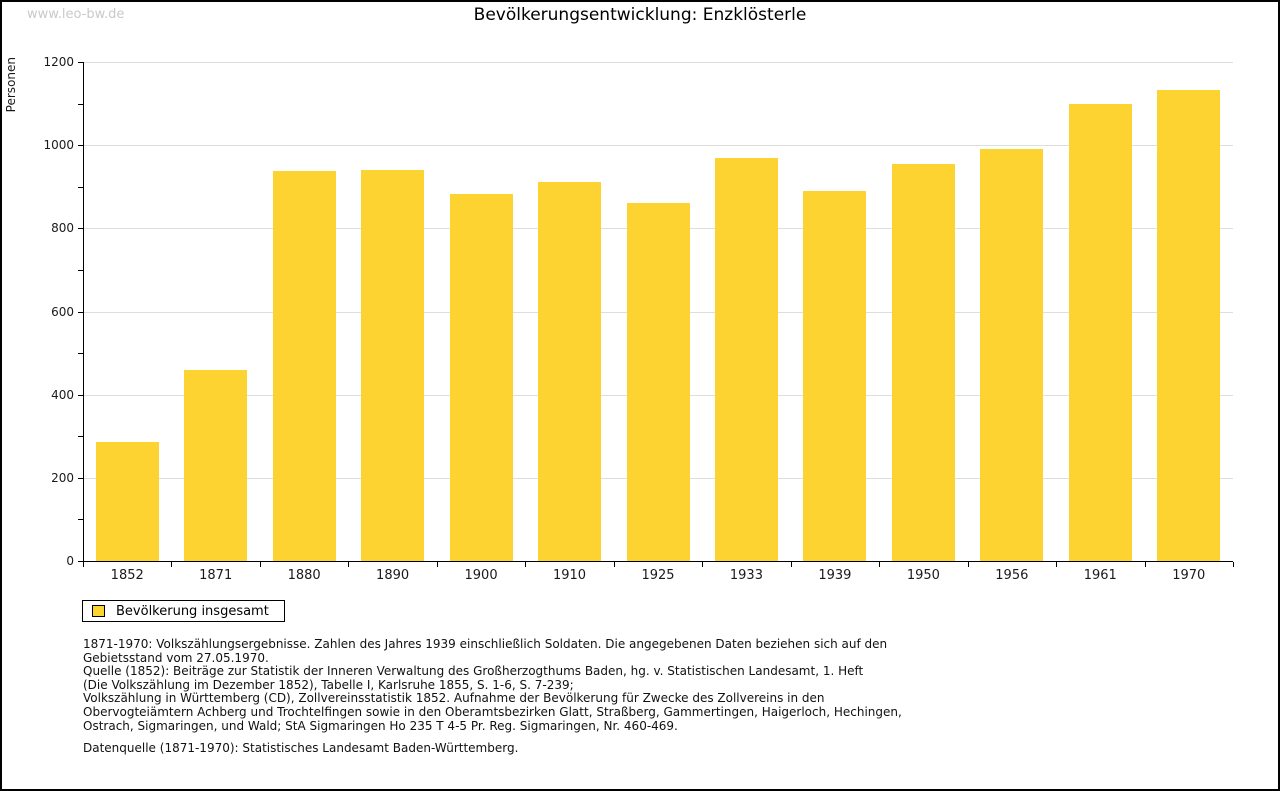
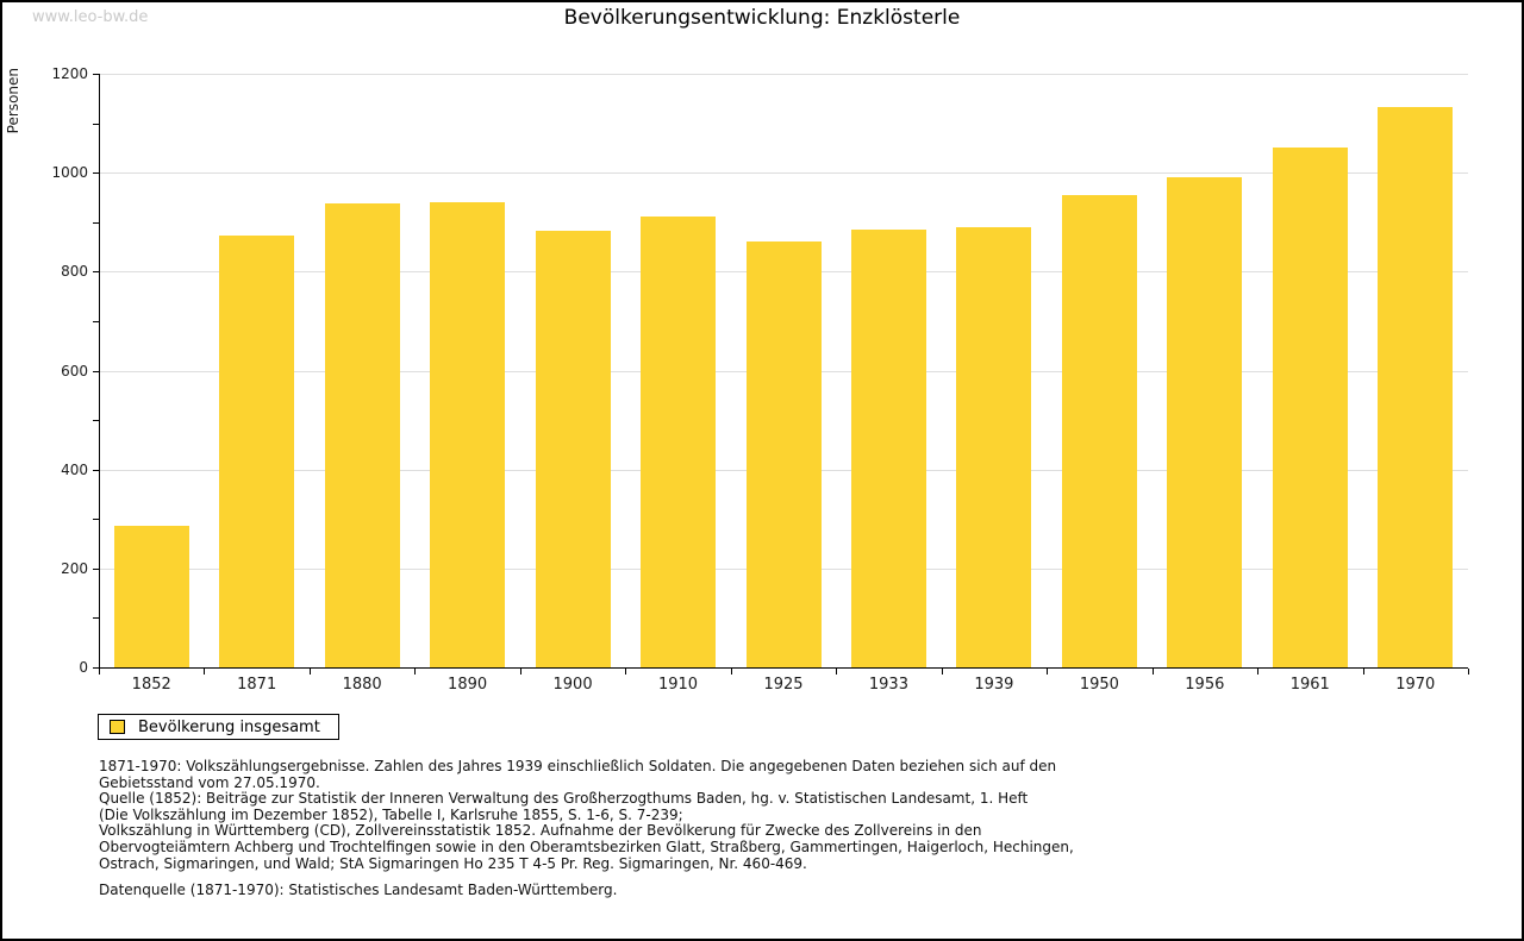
1871: 460 -> 870
1933: 970 -> 890
1961: 1100 -> 1050
